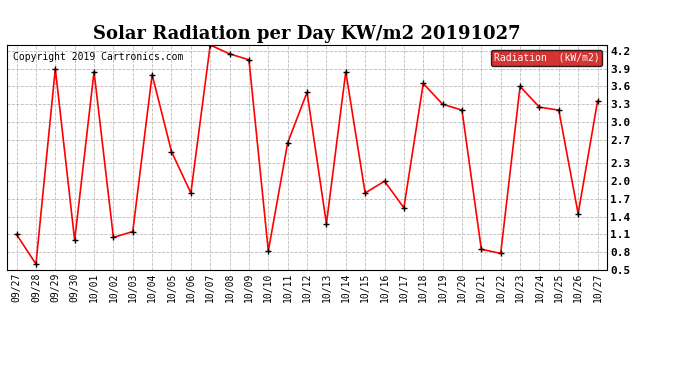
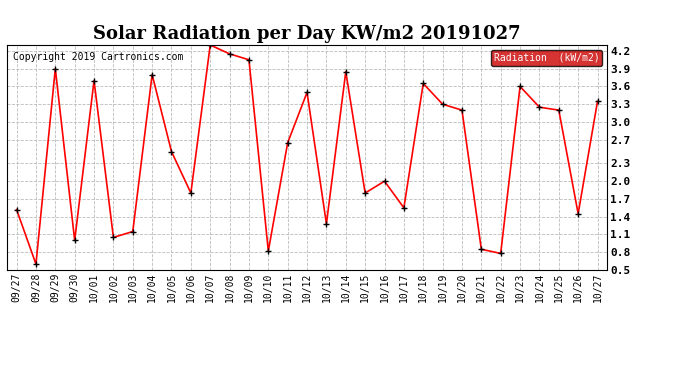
09/27: 1.10 -> 1.52
10/01: 3.85 -> 3.70
